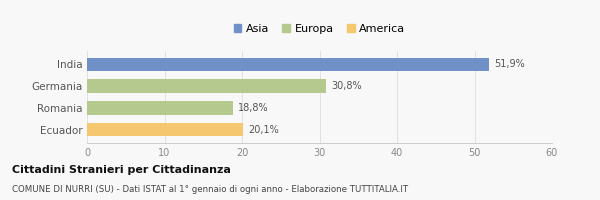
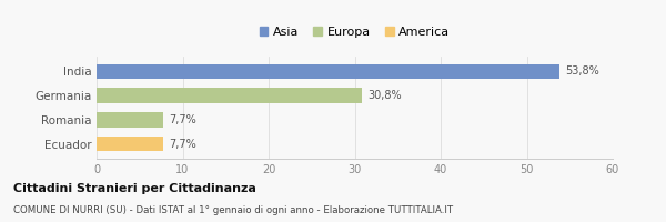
India: 51,9% -> 53,8%
Romania: 18,8% -> 7,7%
Ecuador: 20,1% -> 7,7%
